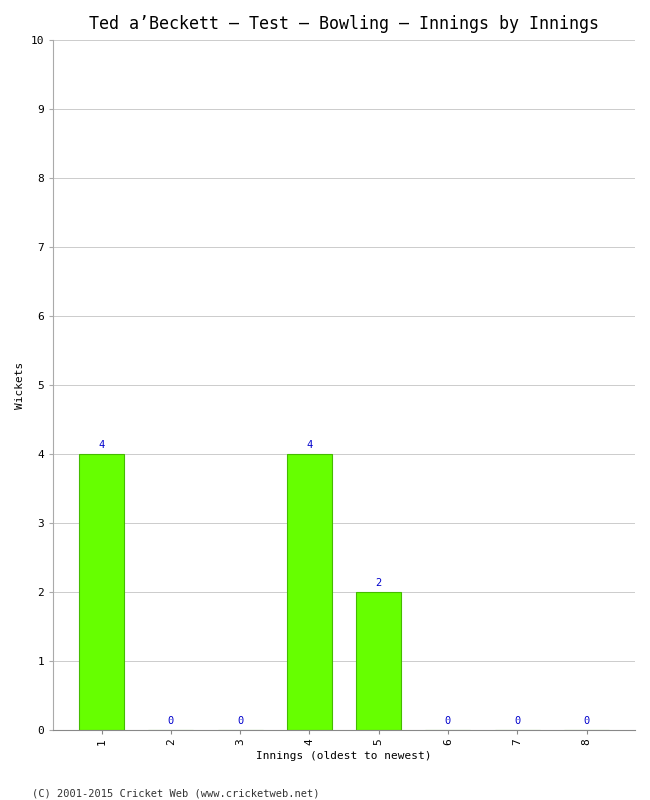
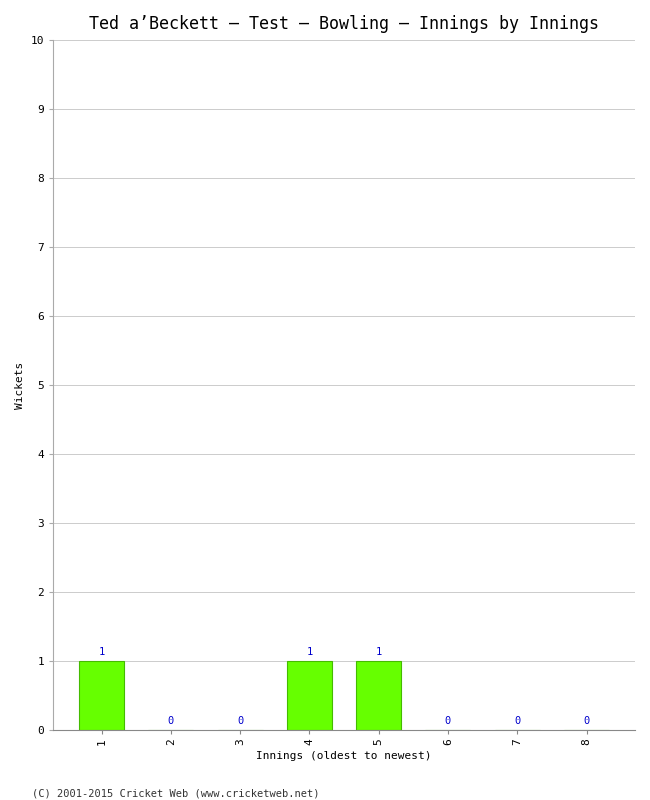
1: 4 -> 1
4: 4 -> 1
5: 2 -> 1
